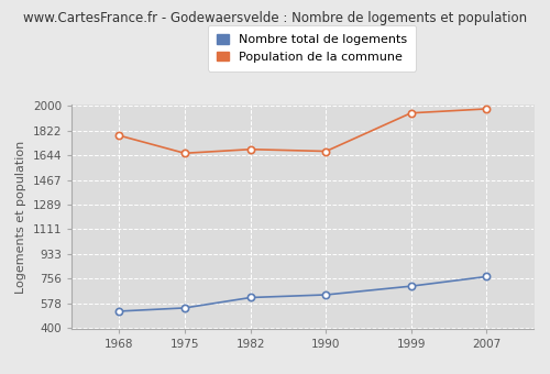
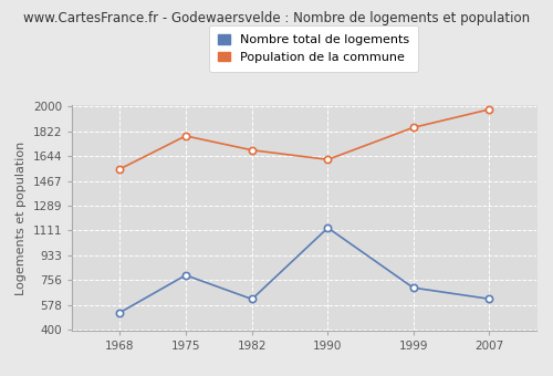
Population de la commune/1968: 1790 -> 1550
Nombre total de logements/1975: 540 -> 790
Population de la commune/1975: 1660 -> 1790
Nombre total de logements/1990: 640 -> 1130
Population de la commune/1990: 1670 -> 1620
Population de la commune/1999: 1950 -> 1850
Nombre total de logements/2007: 770 -> 620
